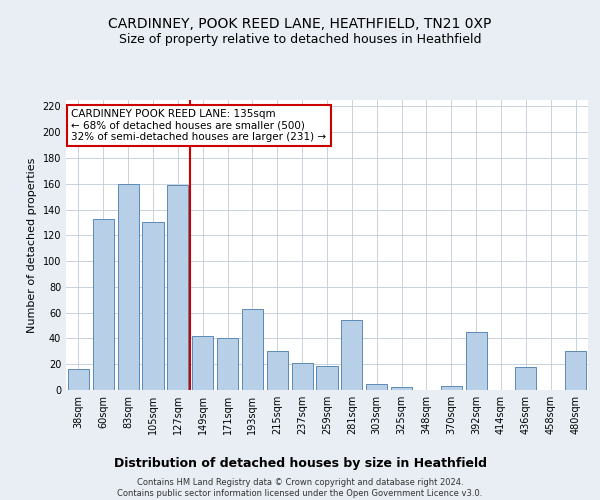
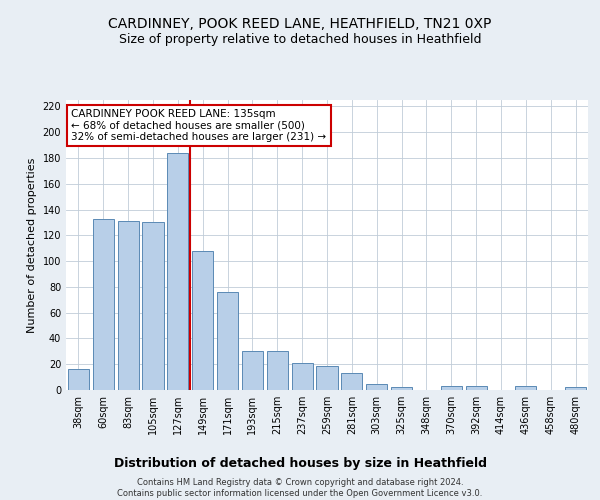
83sqm: 160 -> 131
127sqm: 159 -> 184
149sqm: 42 -> 108
171sqm: 40 -> 76
193sqm: 63 -> 30
281sqm: 54 -> 13
392sqm: 45 -> 3
436sqm: 18 -> 3
480sqm: 30 -> 2
